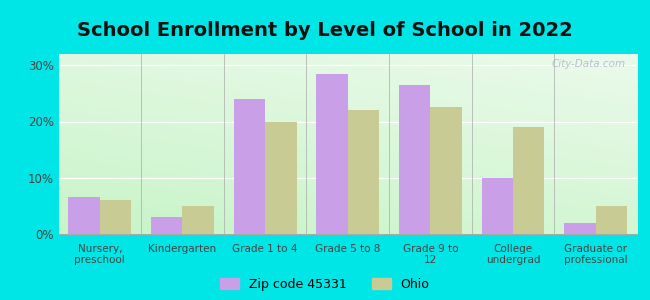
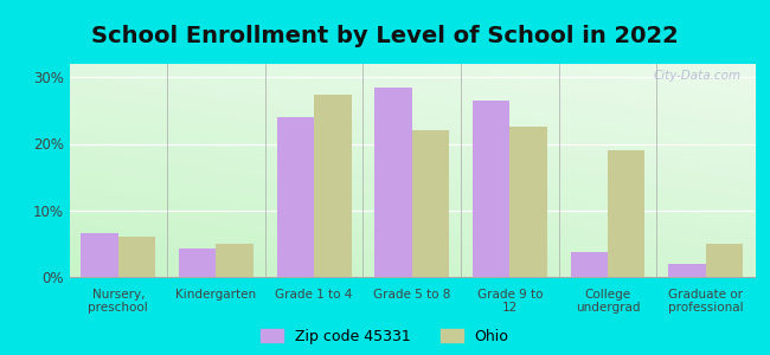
Zip code 45331/Kindergarten: 3.0% -> 4.2%
Ohio/Grade 1 to 4: 20.0% -> 27.4%
Zip code 45331/College undergrad: 10.0% -> 3.8%
